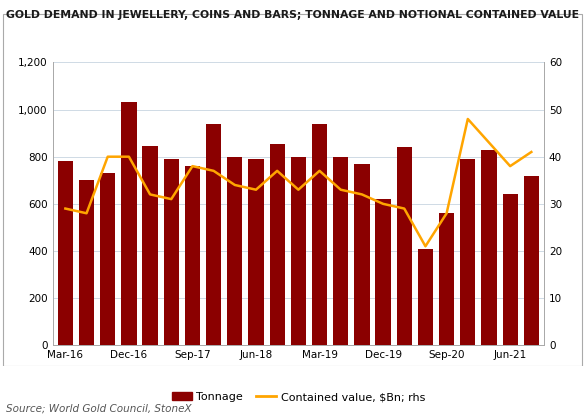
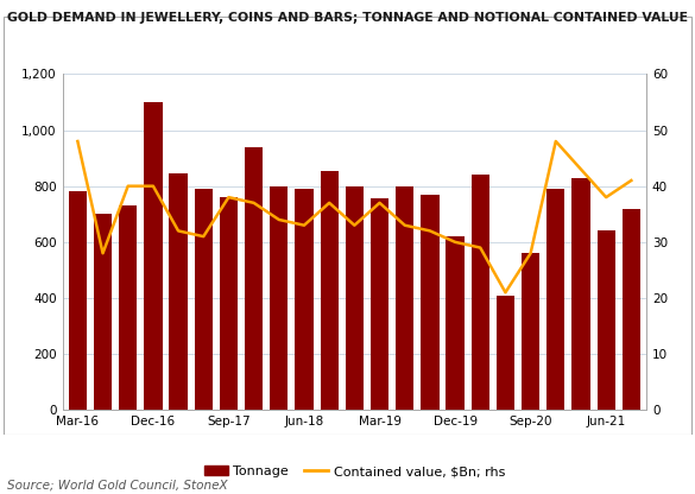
Contained value, $Bn; rhs/Mar-16: 29 -> 48
Tonnage/Dec-16: 1,030 -> 1,100
Tonnage/Mar-19: 940 -> 755
